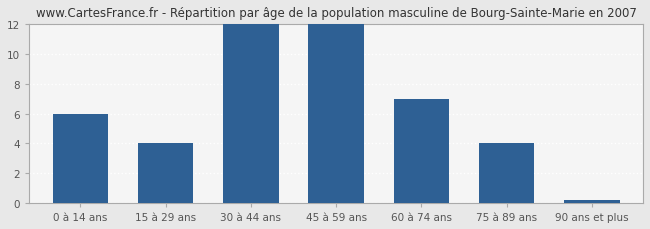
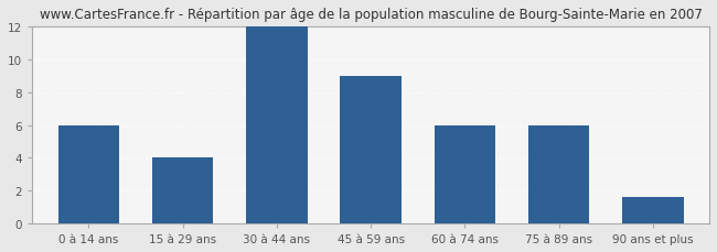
45 à 59 ans: 12.0 -> 9.0
60 à 74 ans: 7.0 -> 6.0
75 à 89 ans: 4.0 -> 6.0
90 ans et plus: 0.2 -> 1.6
